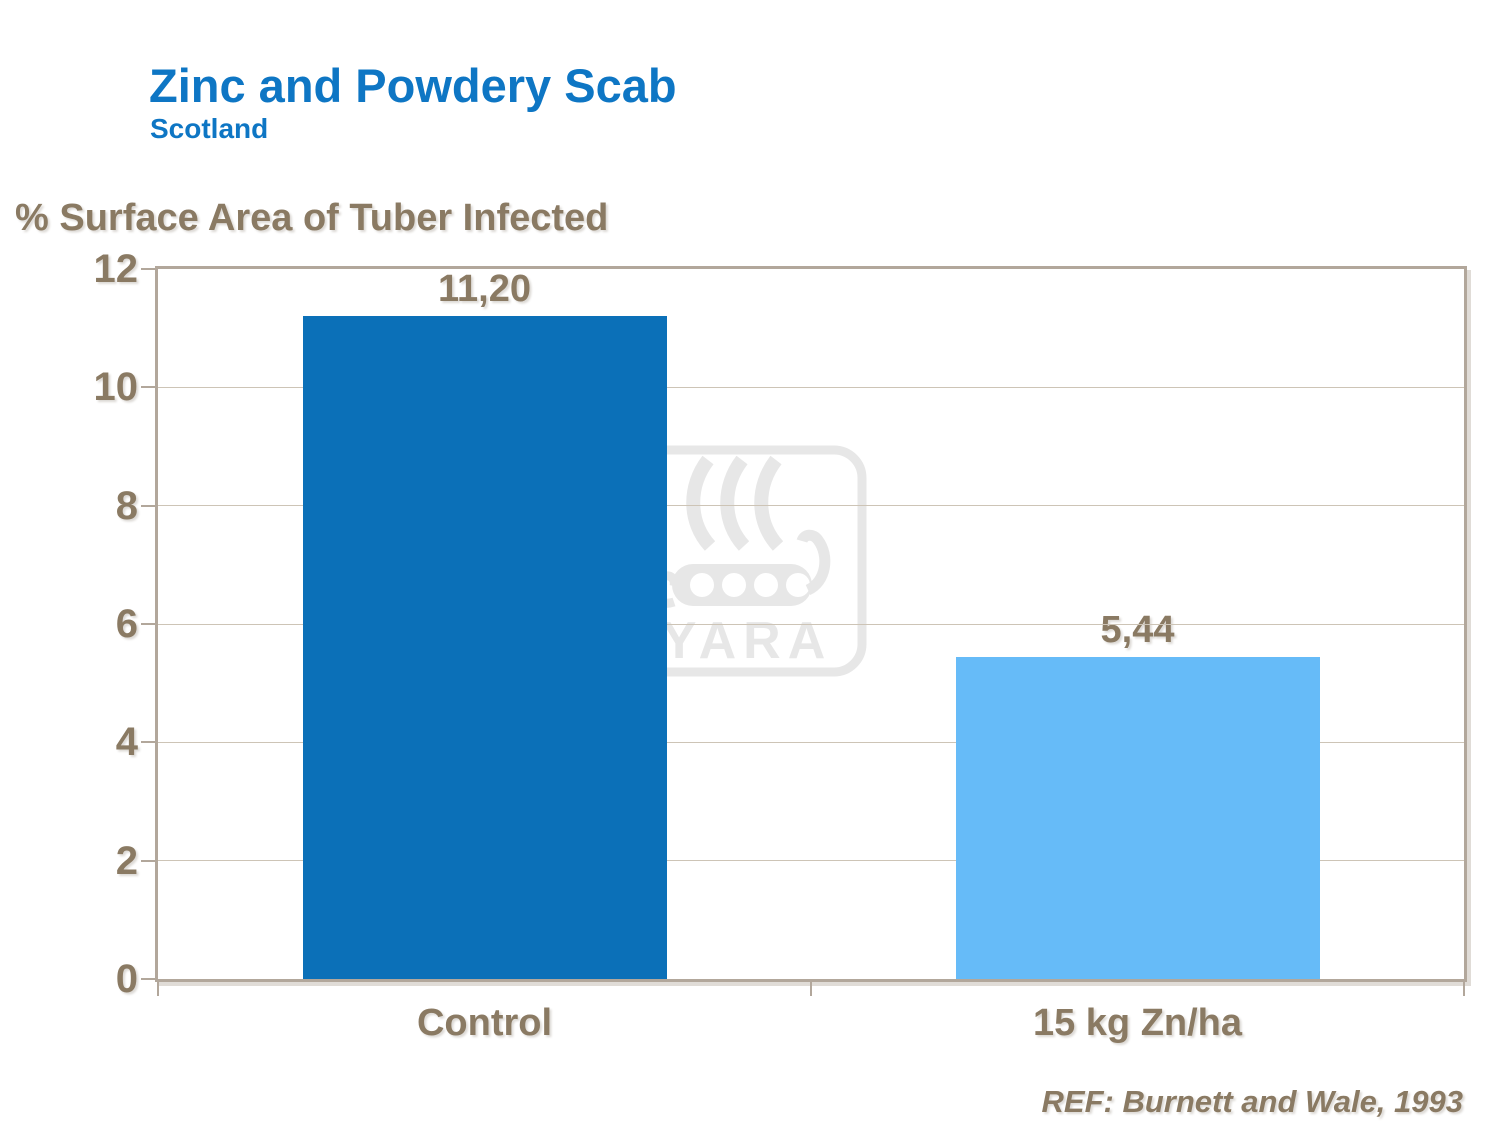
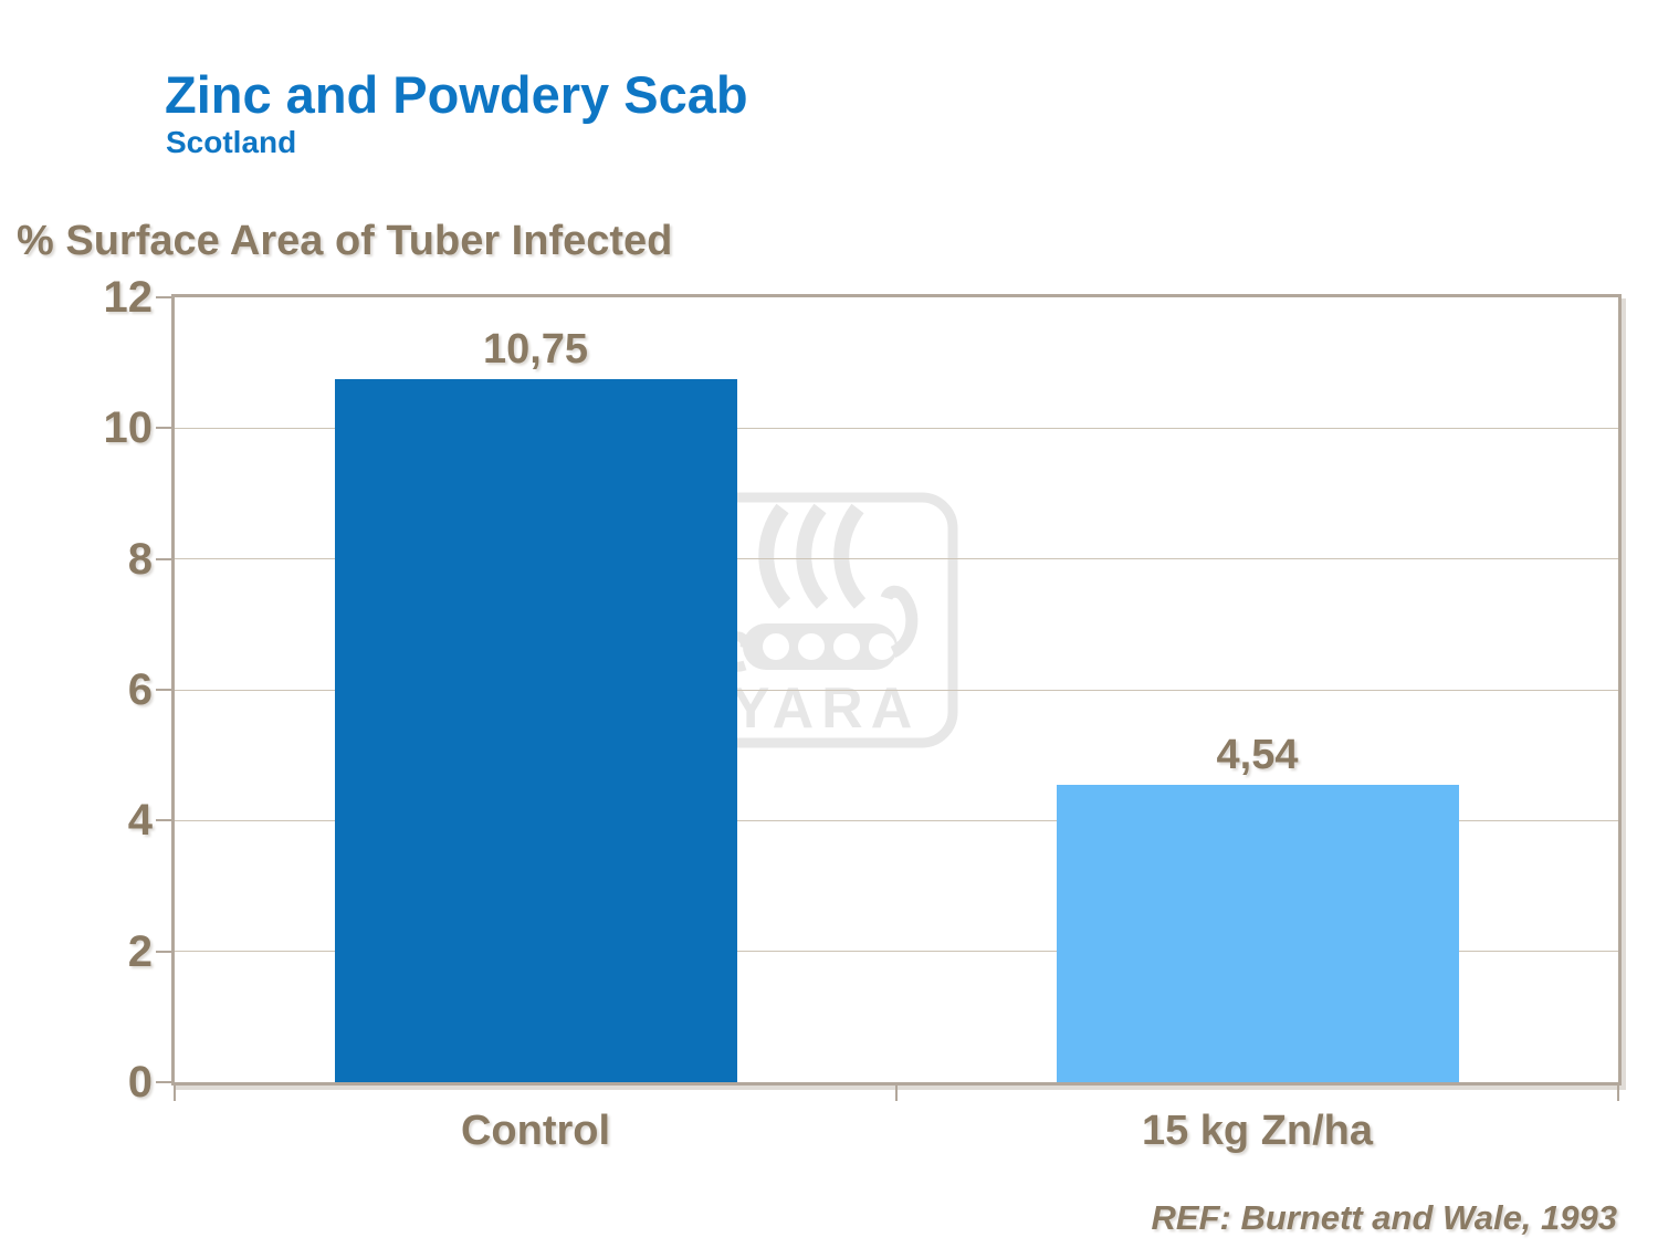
Control: 11,20 -> 10,75
15 kg Zn/ha: 5,44 -> 4,54
